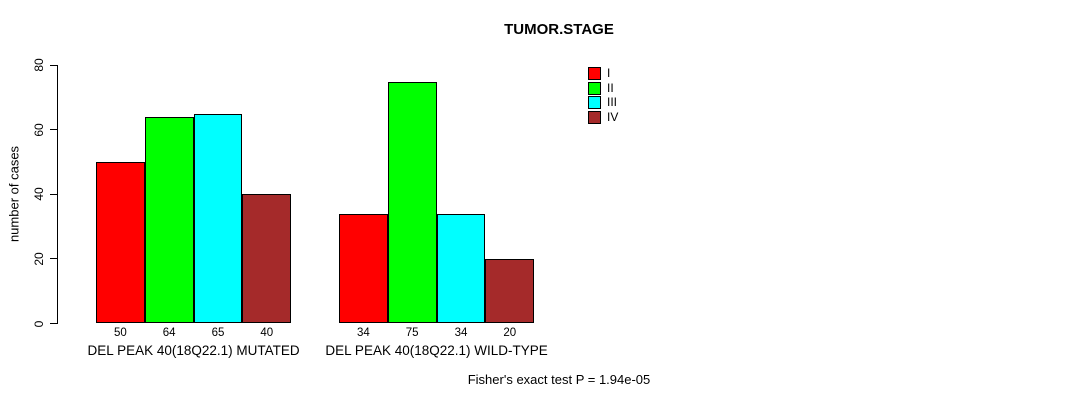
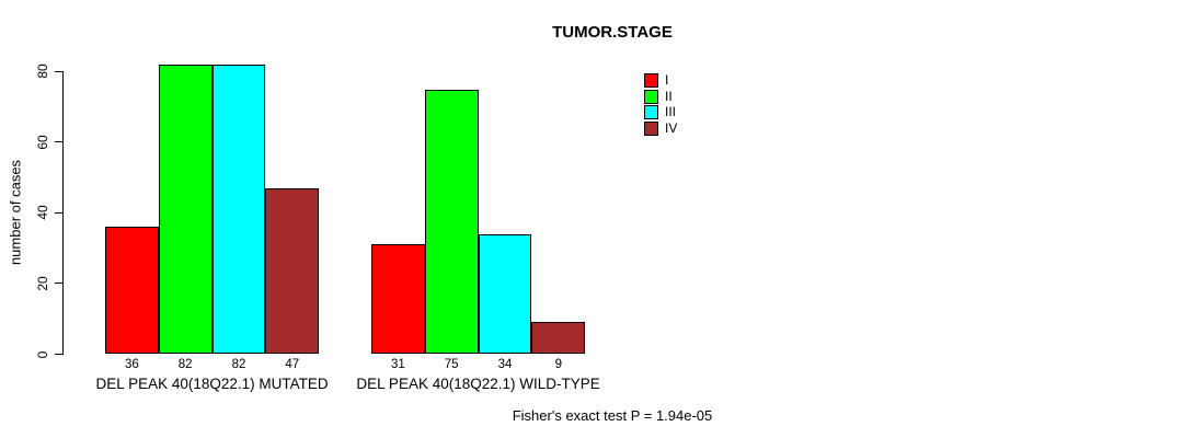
I/DEL PEAK 40(18Q22.1) MUTATED: 50 -> 36
II/DEL PEAK 40(18Q22.1) MUTATED: 64 -> 82
III/DEL PEAK 40(18Q22.1) MUTATED: 65 -> 82
IV/DEL PEAK 40(18Q22.1) MUTATED: 40 -> 47
I/DEL PEAK 40(18Q22.1) WILD-TYPE: 34 -> 31
IV/DEL PEAK 40(18Q22.1) WILD-TYPE: 20 -> 9
